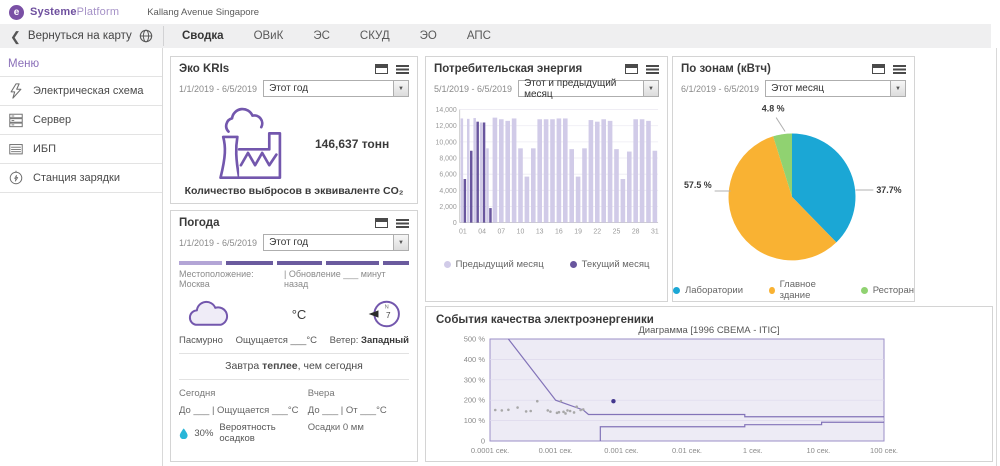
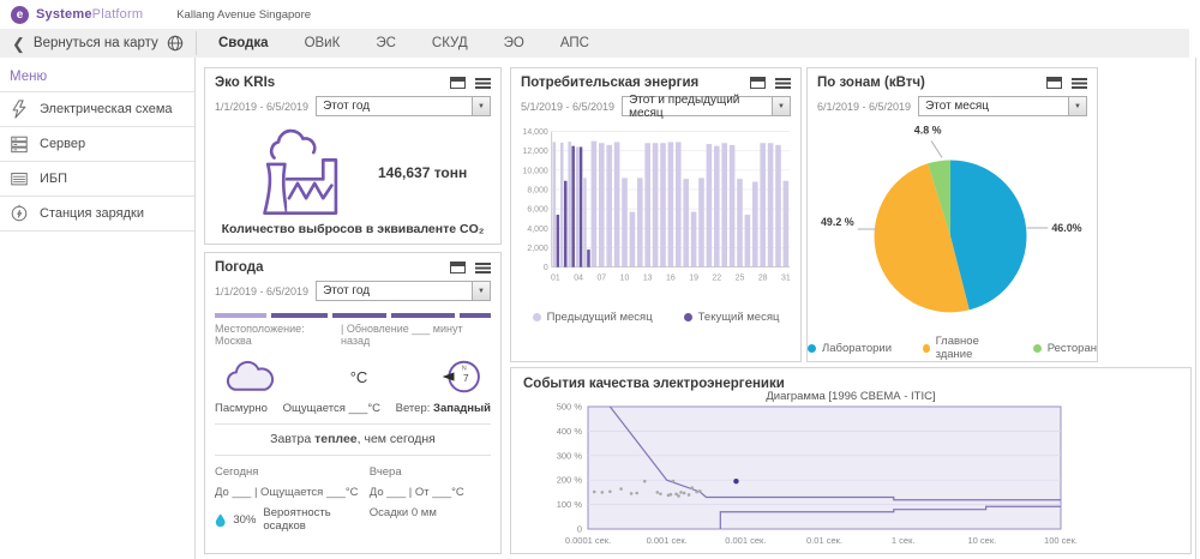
По зонам (кВтч)/Лаборатории: 37.7% -> 46.0%
По зонам (кВтч)/Главное здание: 57.5 -> 49.2
